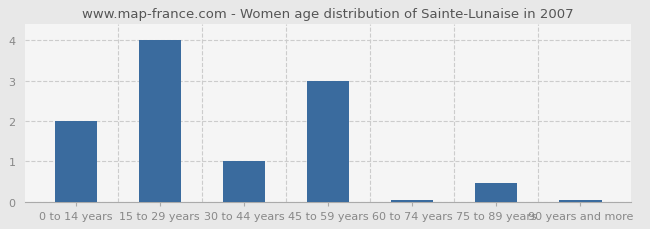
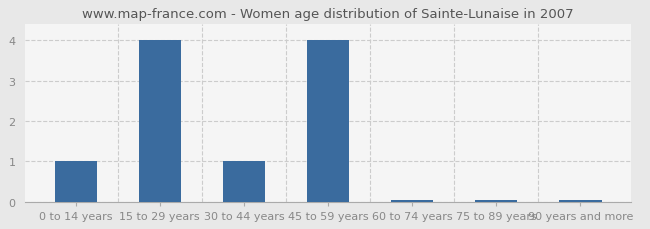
0 to 14 years: 2.00 -> 1.00
45 to 59 years: 3.00 -> 4.00
75 to 89 years: 0.45 -> 0.05
